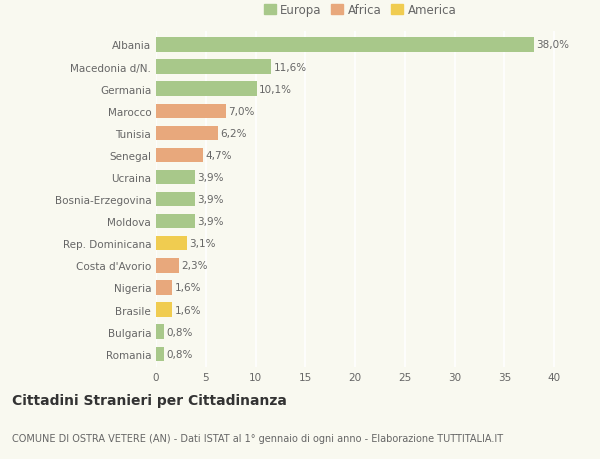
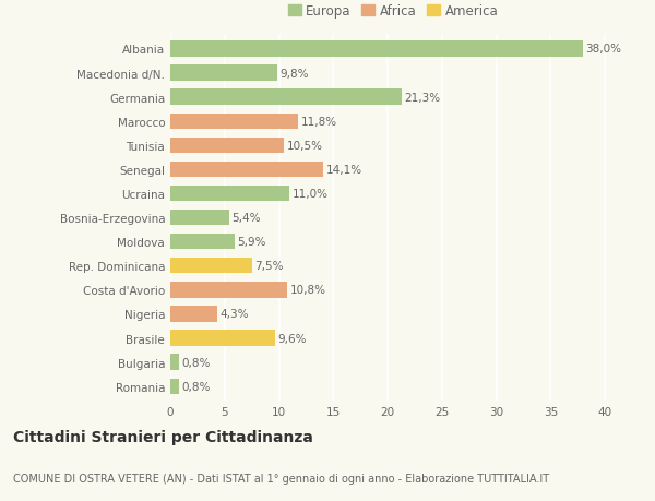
Macedonia d/N.: 11,6% -> 9,8%
Germania: 10,1% -> 21,3%
Marocco: 7,0% -> 11,8%
Tunisia: 6,2% -> 10,5%
Senegal: 4,7% -> 14,1%
Ucraina: 3,9% -> 11,0%
Bosnia-Erzegovina: 3,9% -> 5,4%
Moldova: 3,9% -> 5,9%
Rep. Dominicana: 3,1% -> 7,5%
Costa d'Avorio: 2,3% -> 10,8%
Nigeria: 1,6% -> 4,3%
Brasile: 1,6% -> 9,6%
